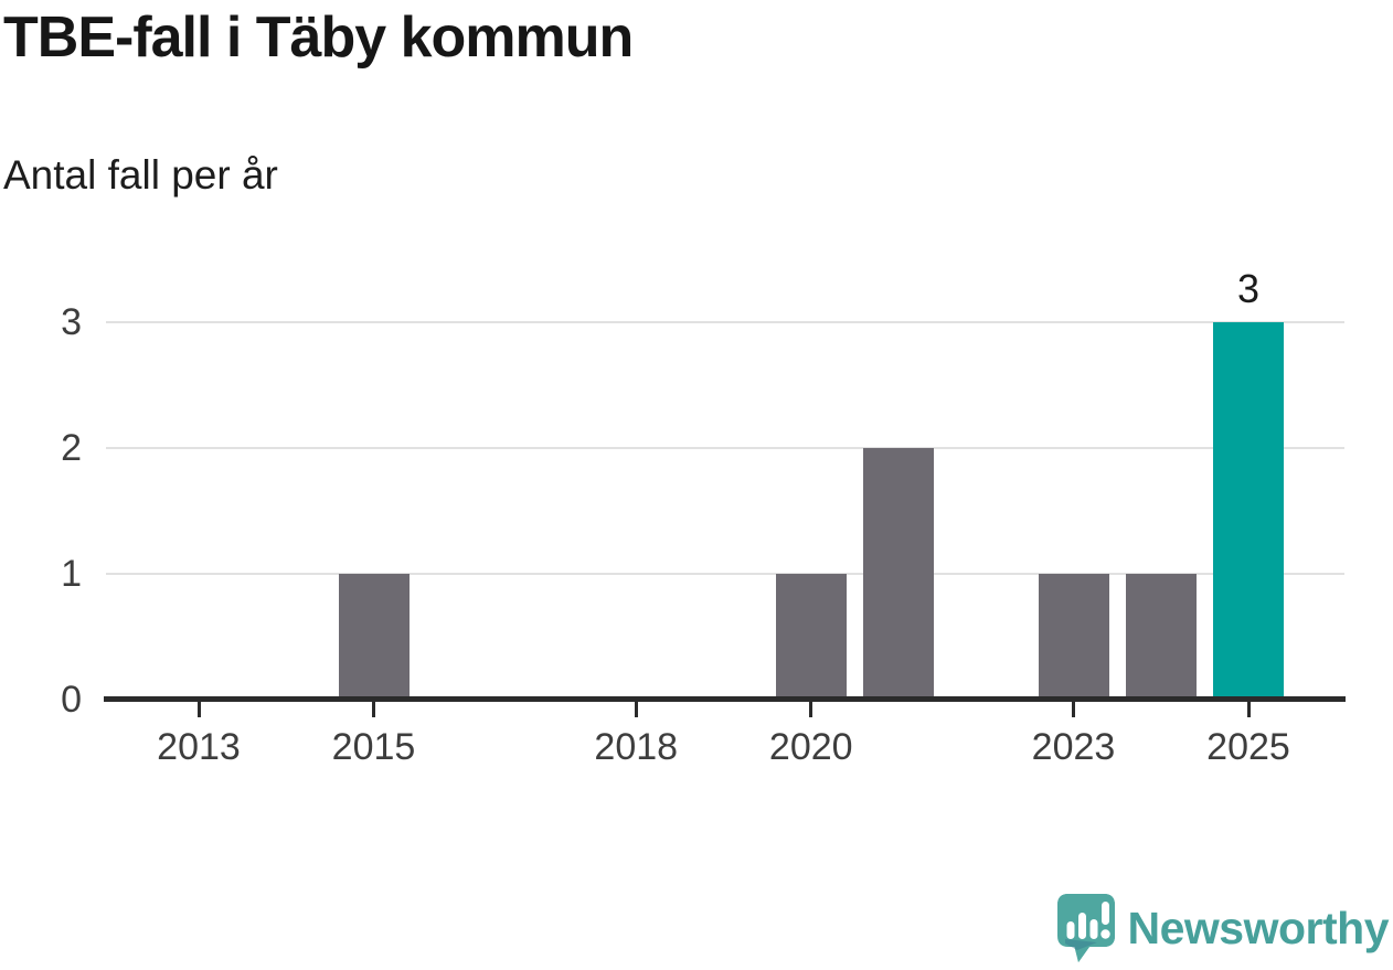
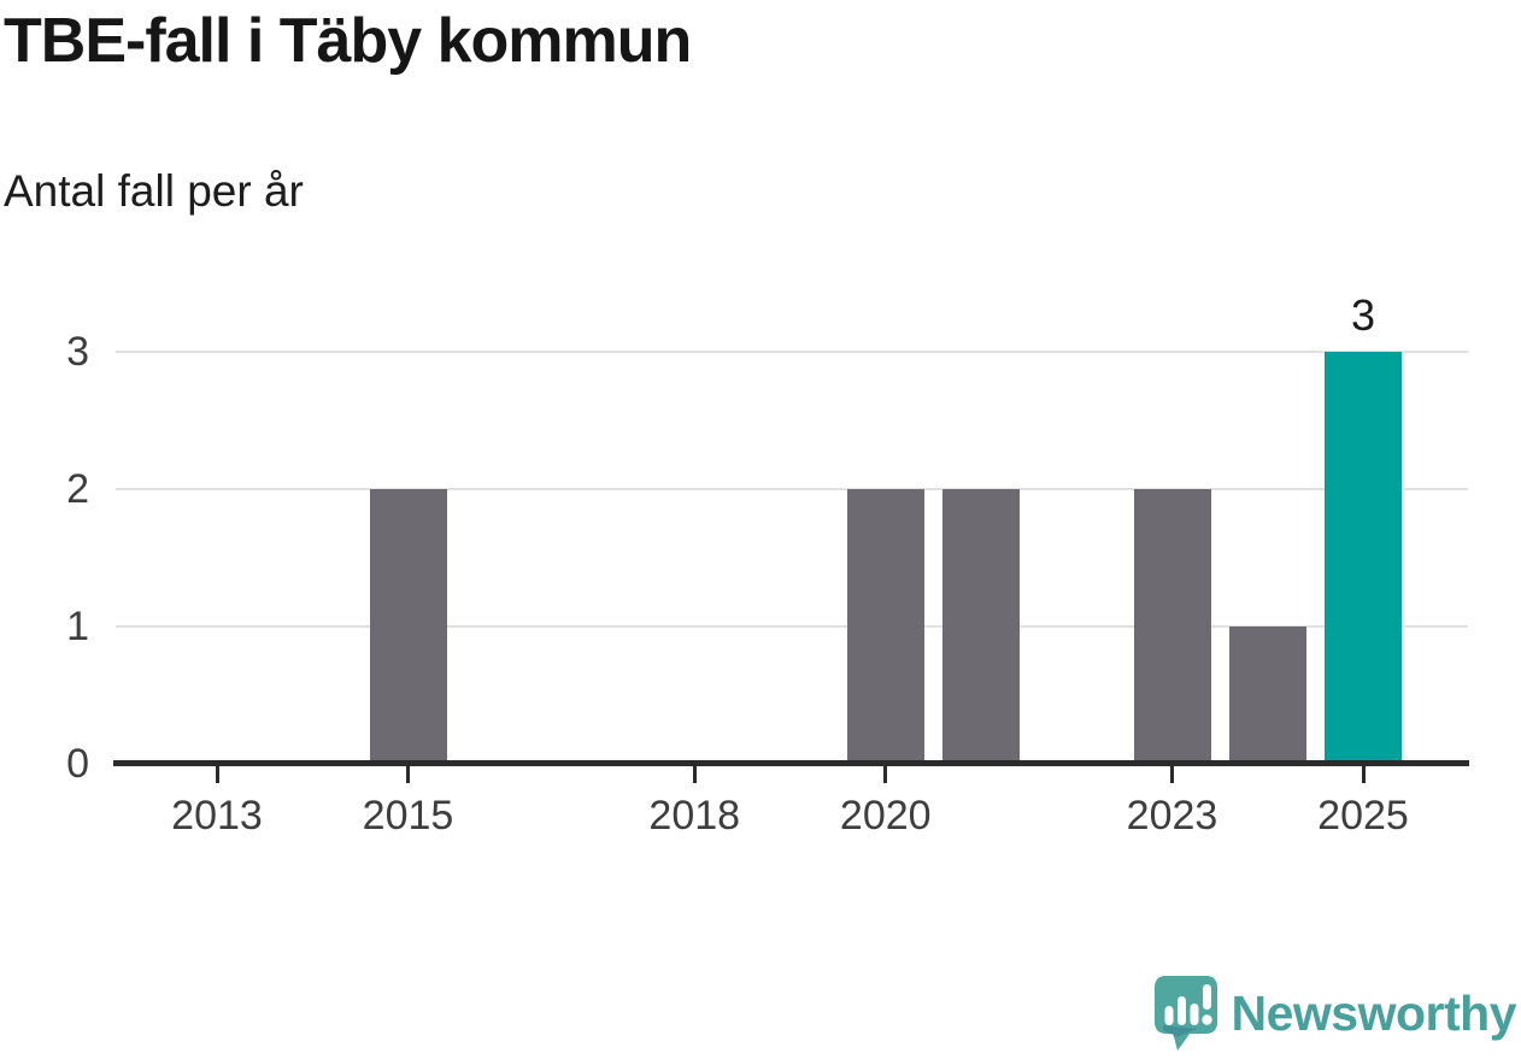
2015: 1 -> 2
2020: 1 -> 2
2023: 1 -> 2
